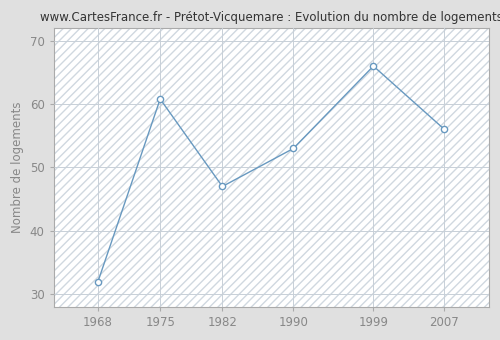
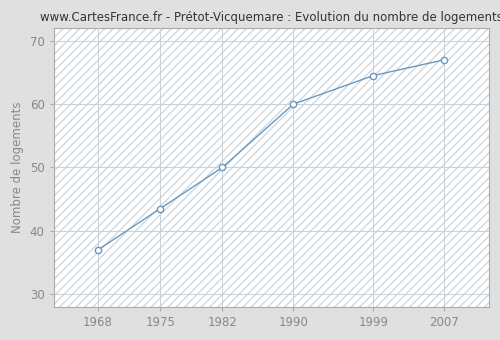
1968: 32.0 -> 37.0
1975: 60.8 -> 43.5
1982: 47.0 -> 50.0
1990: 53.0 -> 60.0
1999: 66.0 -> 64.5
2007: 56.0 -> 67.0
